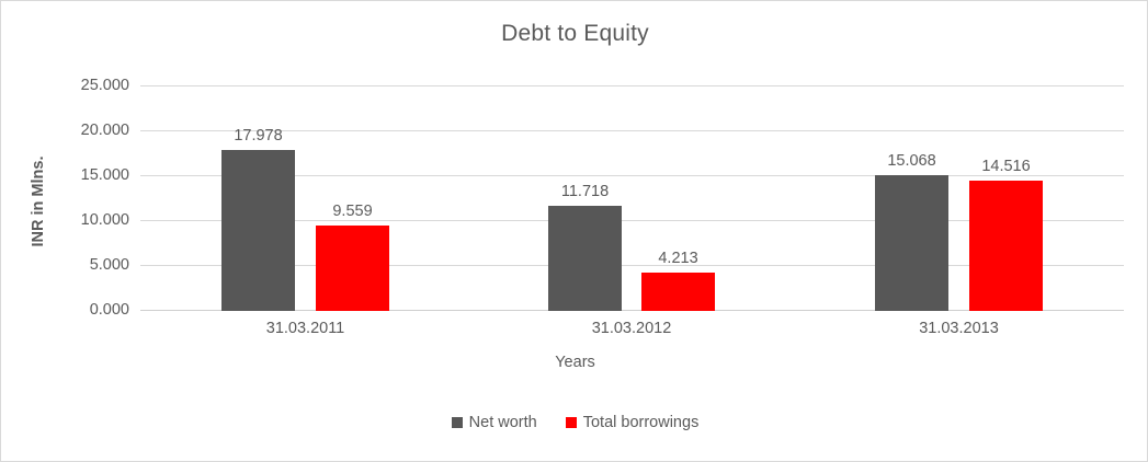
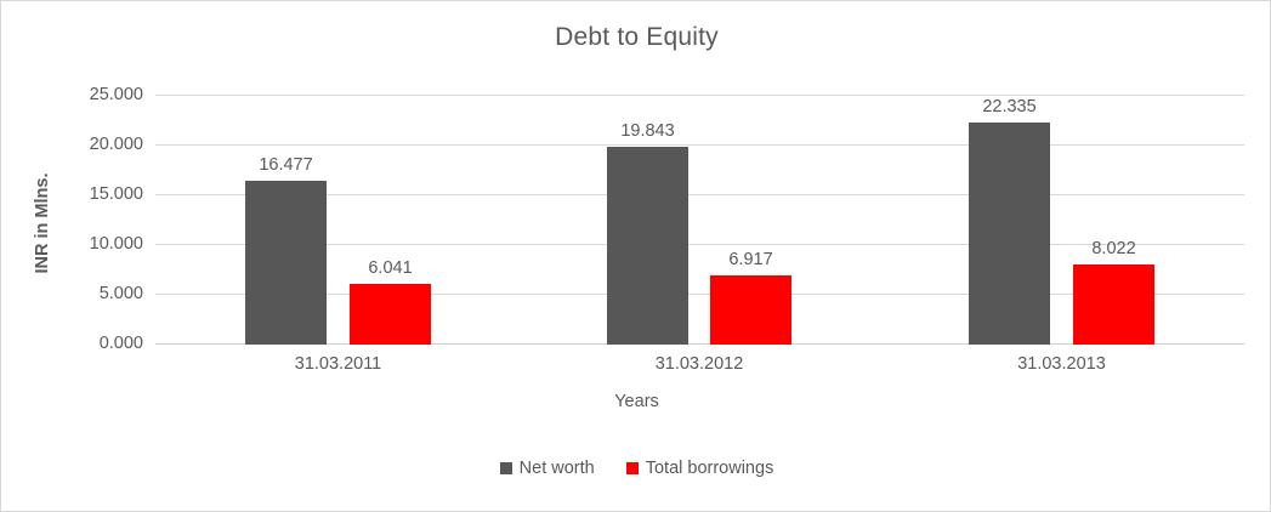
Net worth/31.03.2011: 17.978 -> 16.477
Total borrowings/31.03.2011: 9.559 -> 6.041
Net worth/31.03.2012: 11.718 -> 19.843
Total borrowings/31.03.2012: 4.213 -> 6.917
Net worth/31.03.2013: 15.068 -> 22.335
Total borrowings/31.03.2013: 14.516 -> 8.022
